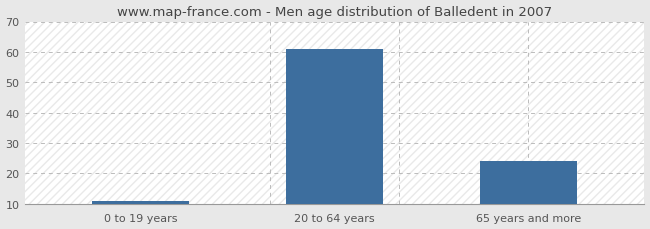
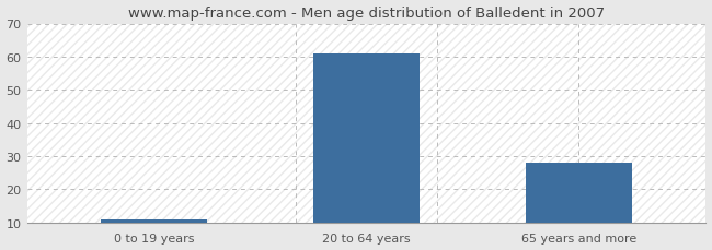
65 years and more: 24 -> 28
